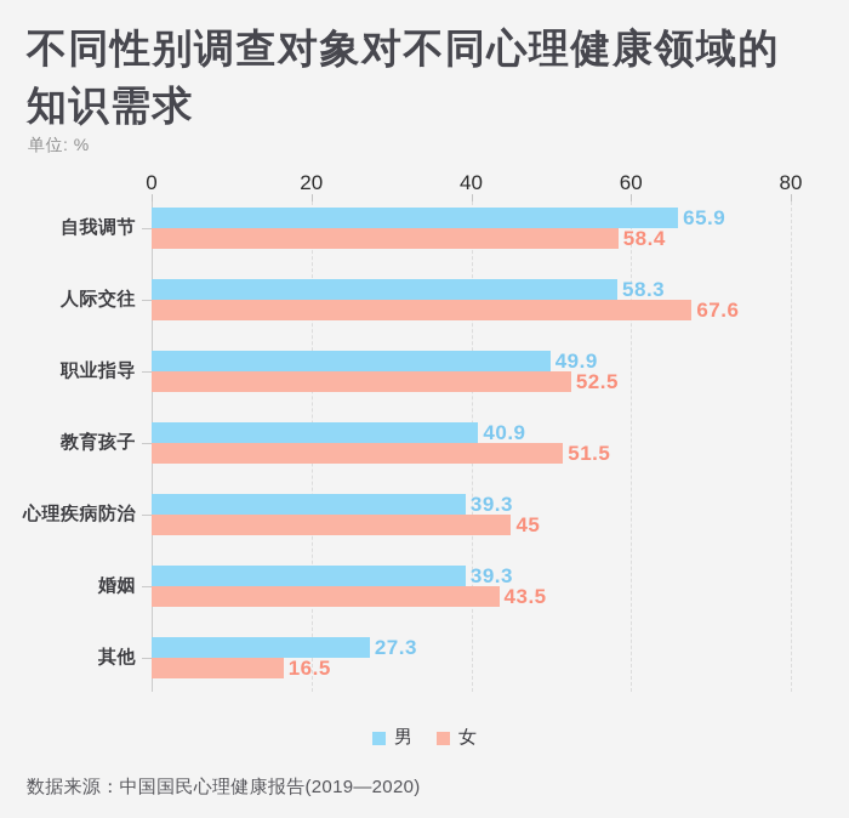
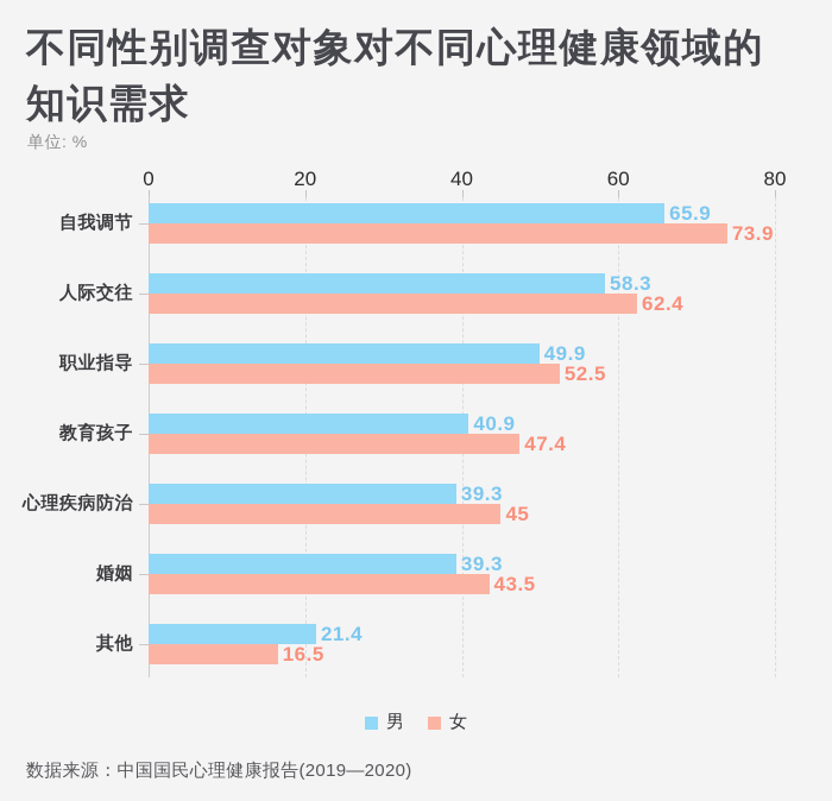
女/自我调节: 58.4 -> 73.9
女/人际交往: 67.6 -> 62.4
女/教育孩子: 51.5 -> 47.4
男/其他: 27.3 -> 21.4
